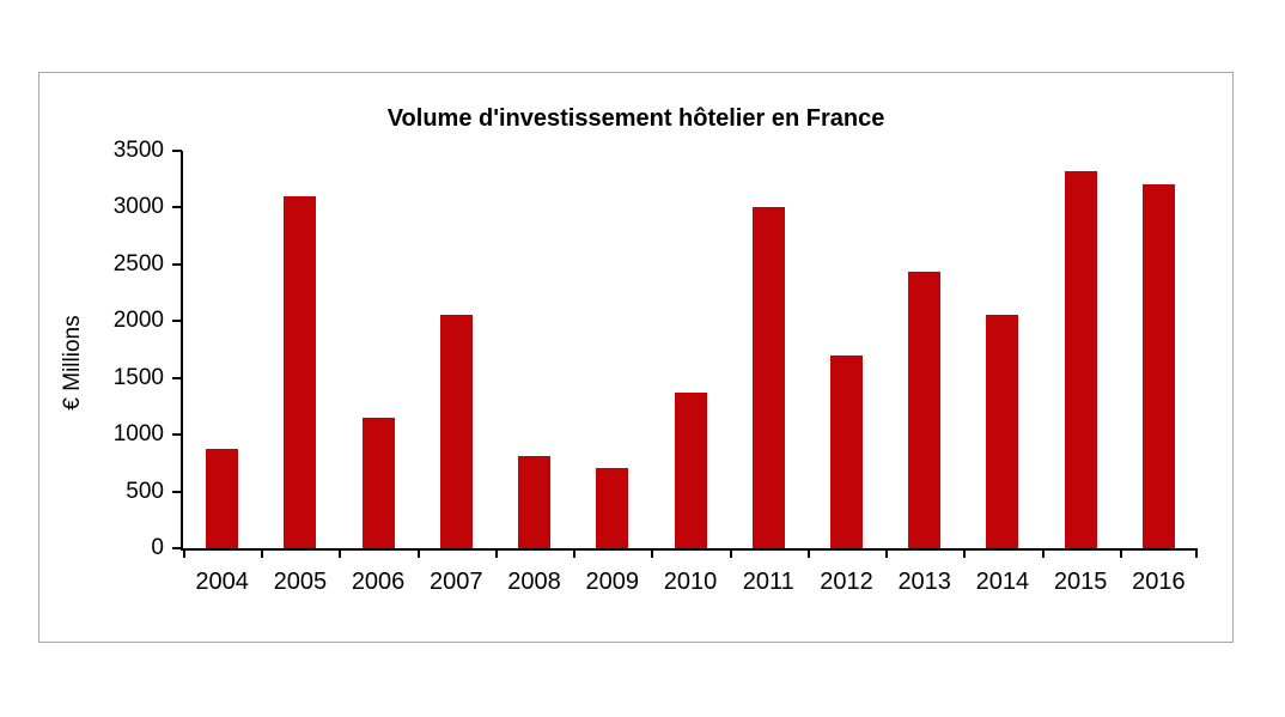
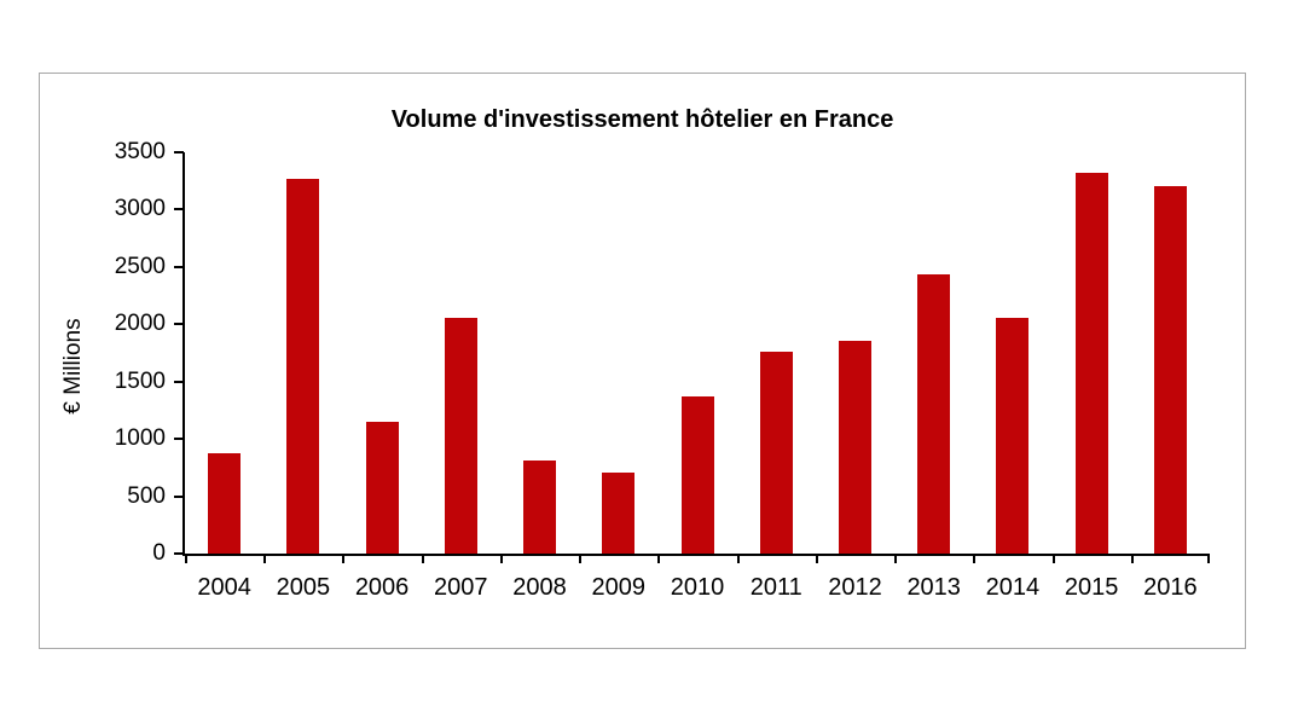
2005: 3100 -> 3300
2011: 3000 -> 1800
2012: 1700 -> 1900
